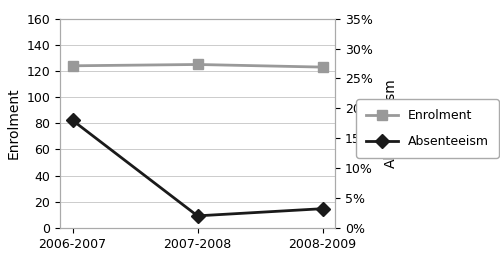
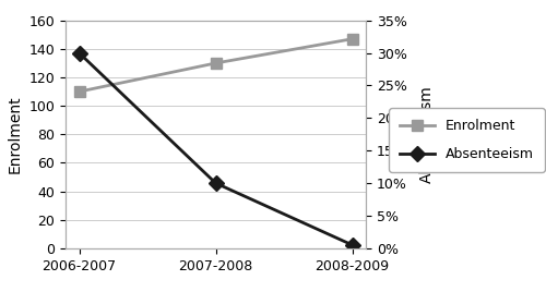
Enrolment/2006-2007: 124 -> 110
Absenteeism/2006-2007: 18.0% -> 30.0%
Enrolment/2007-2008: 125 -> 130
Absenteeism/2007-2008: 2.0% -> 10.0%
Enrolment/2008-2009: 123 -> 147
Absenteeism/2008-2009: 3.2% -> 0.5%
